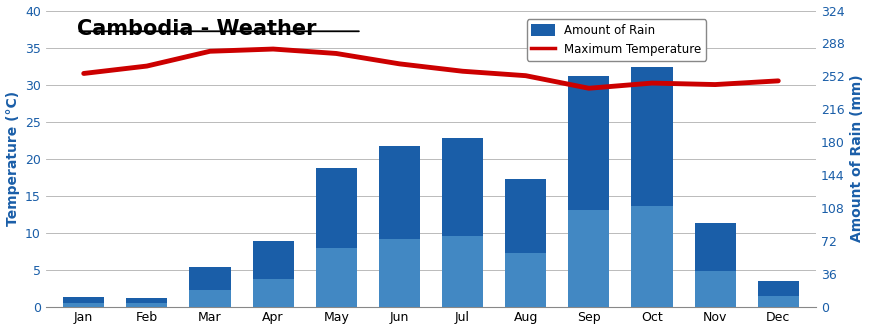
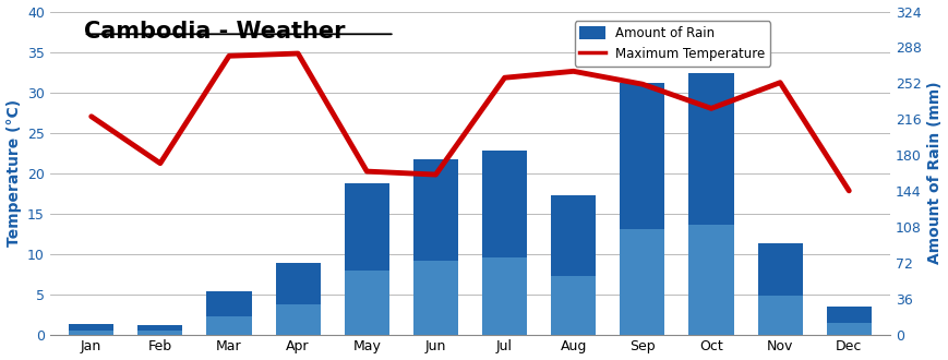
Maximum Temperature/Jan: 31.5 -> 27.0
Maximum Temperature/Feb: 32.5 -> 21.2
Maximum Temperature/May: 34.2 -> 20.2
Maximum Temperature/Jun: 32.8 -> 19.8
Maximum Temperature/Aug: 31.2 -> 32.6
Maximum Temperature/Sep: 29.5 -> 31.0
Maximum Temperature/Oct: 30.2 -> 28.0
Maximum Temperature/Nov: 30.0 -> 31.2
Maximum Temperature/Dec: 30.5 -> 17.8
